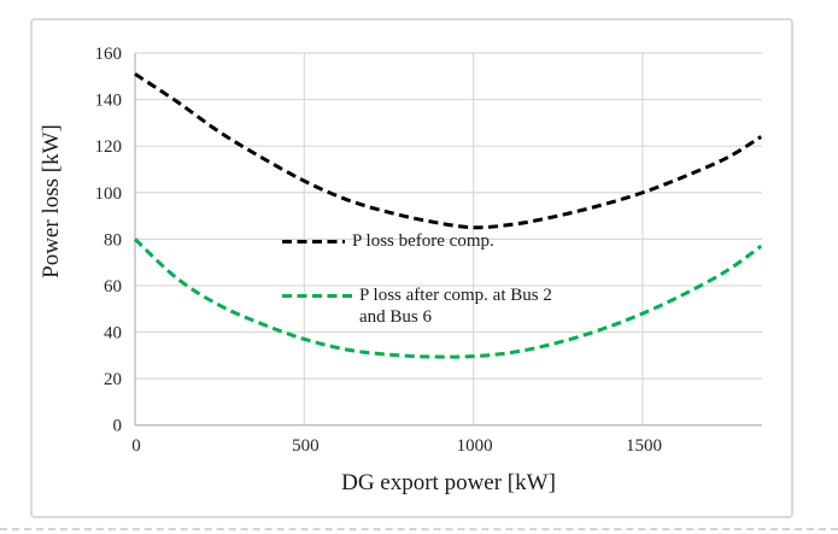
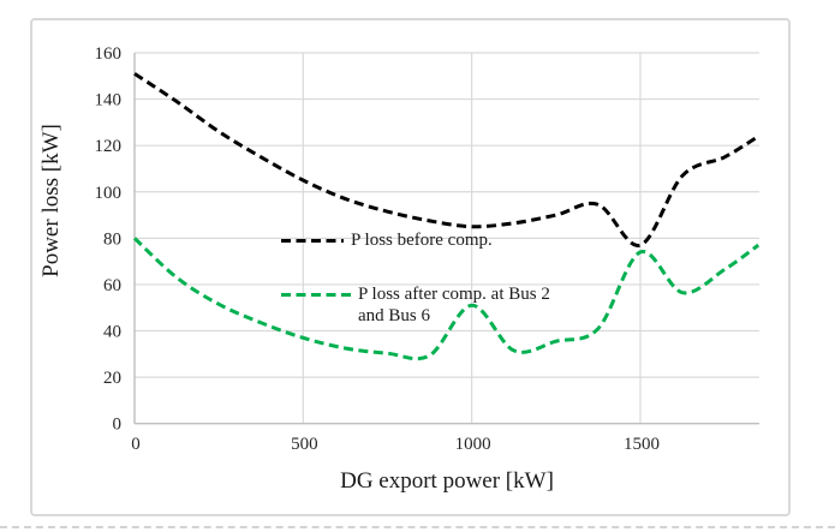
P loss after comp. at Bus 2 and Bus 6/1000: 30 -> 51
P loss before comp./1500: 100 -> 77
P loss after comp. at Bus 2 and Bus 6/1500: 48 -> 74
